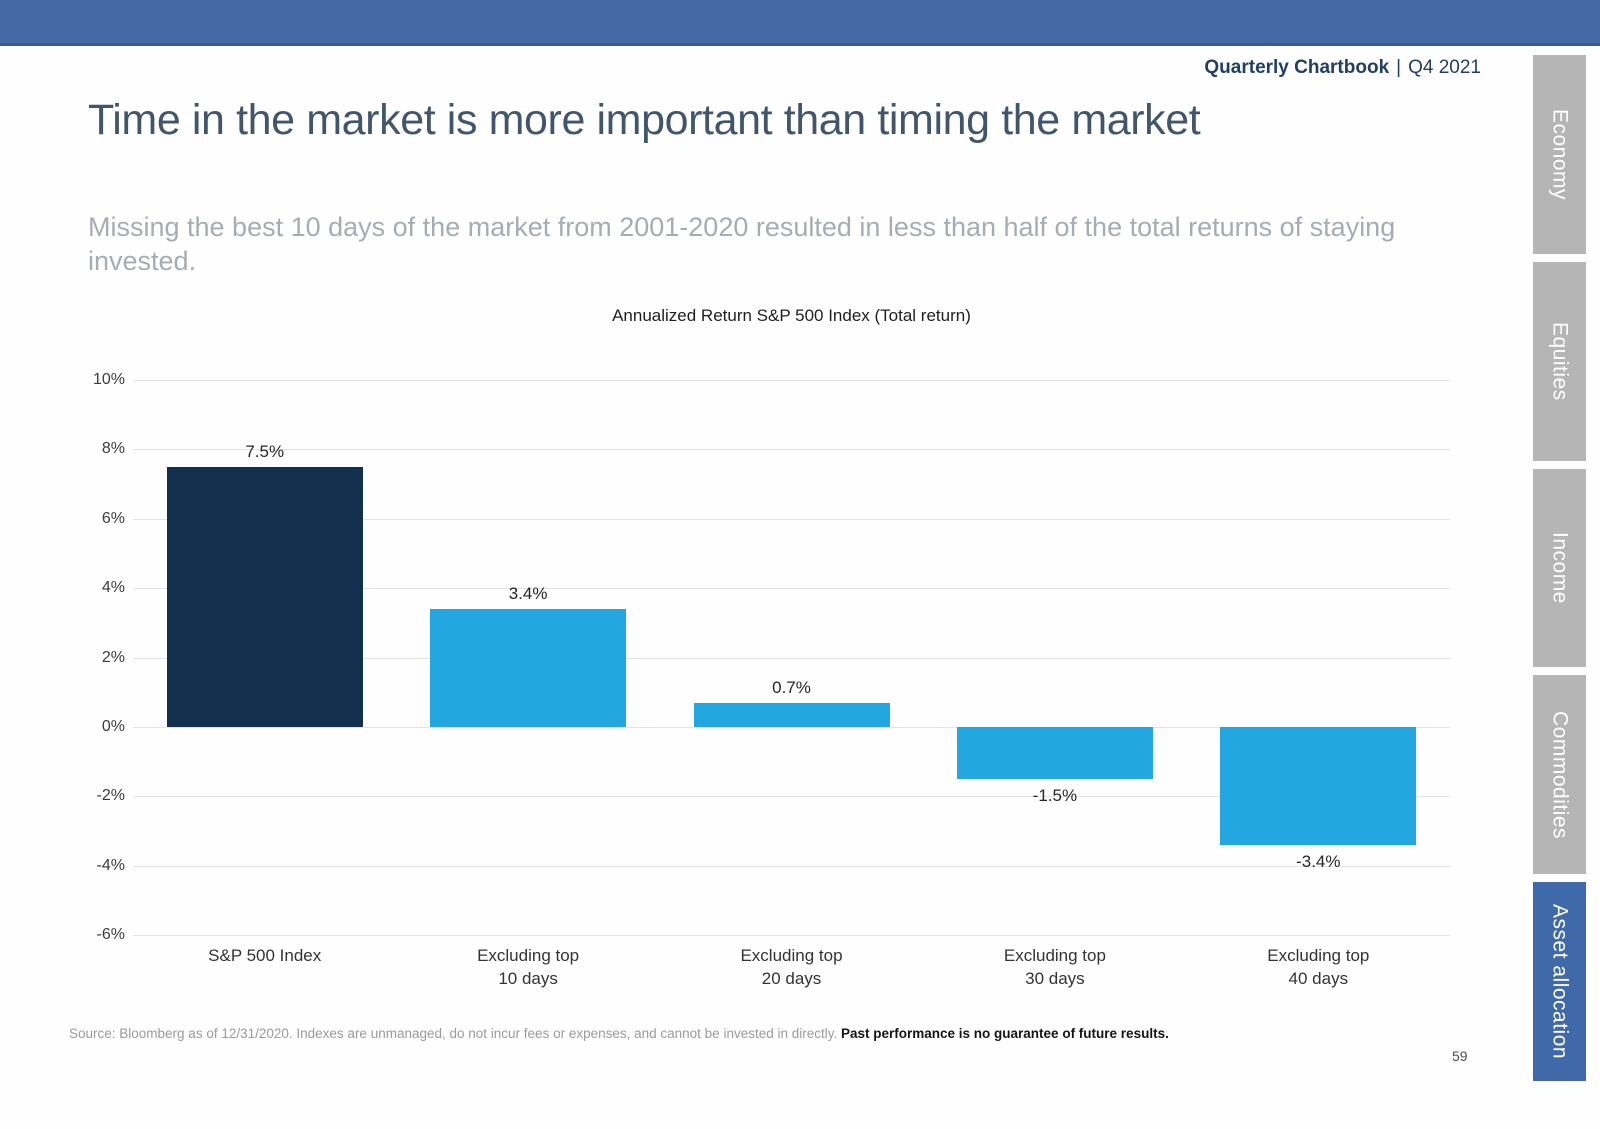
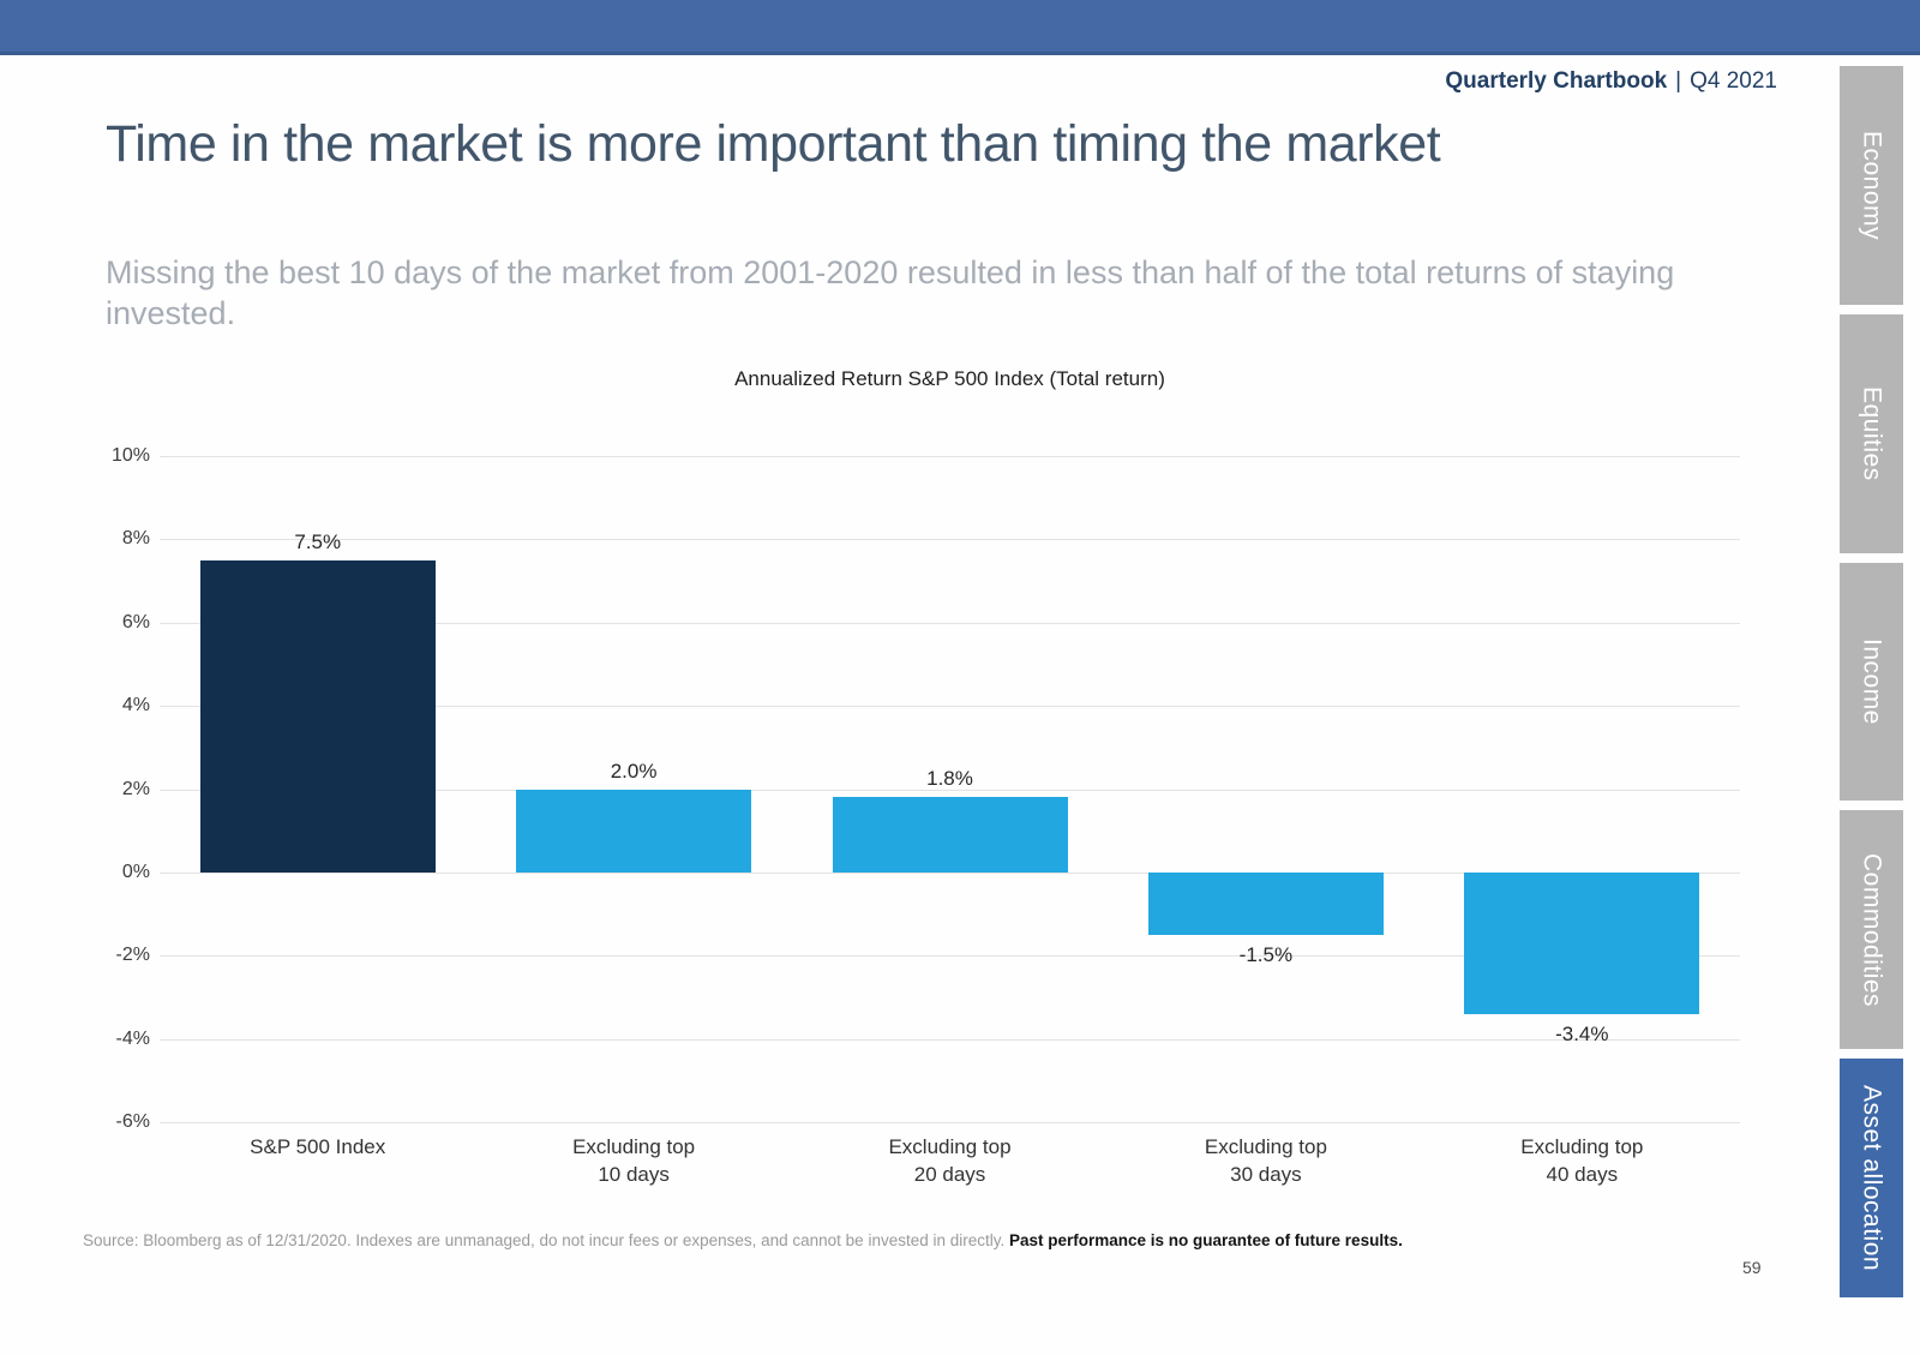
Excluding top 10 days: 3.4% -> 2.0%
Excluding top 20 days: 0.7% -> 1.8%
